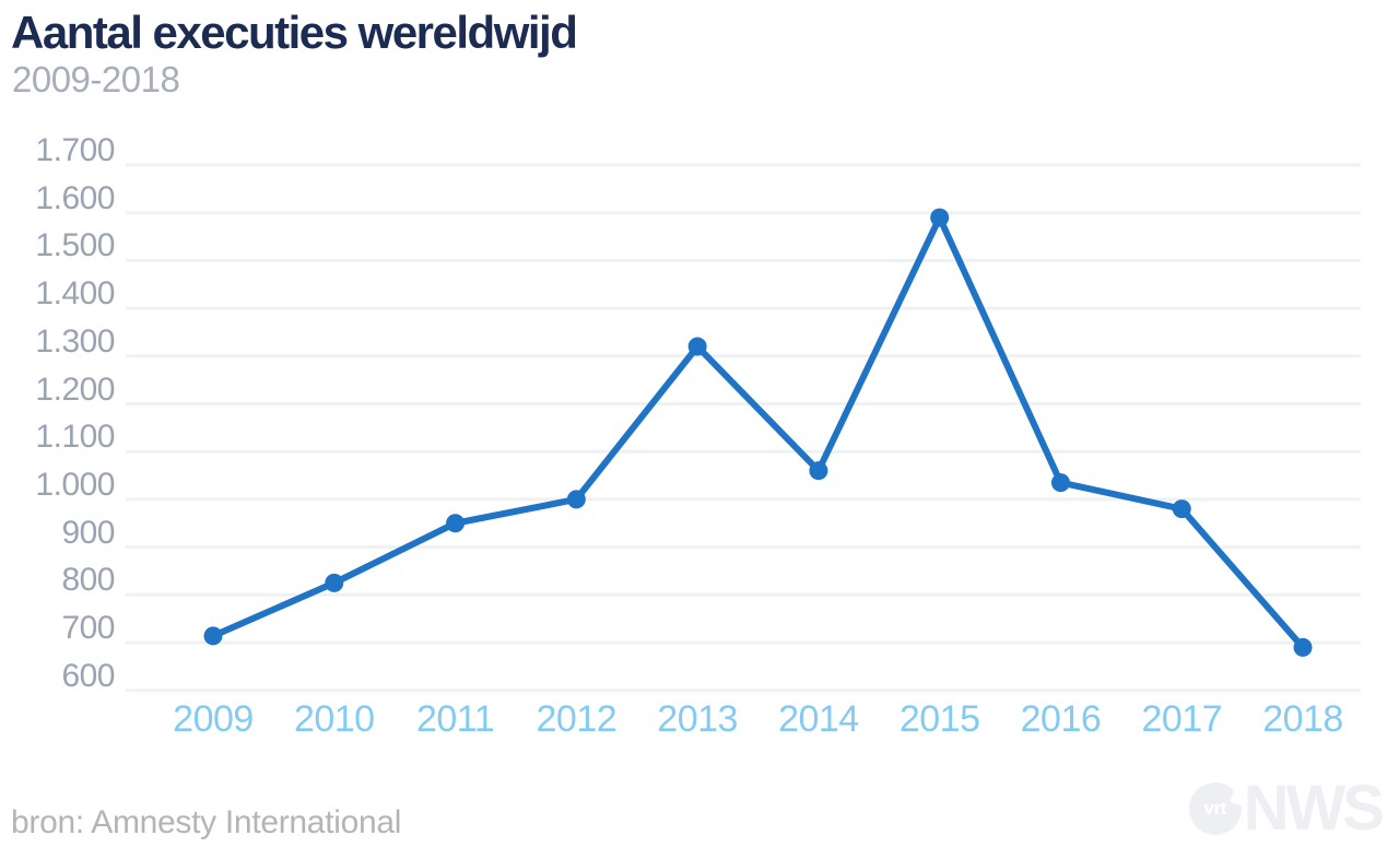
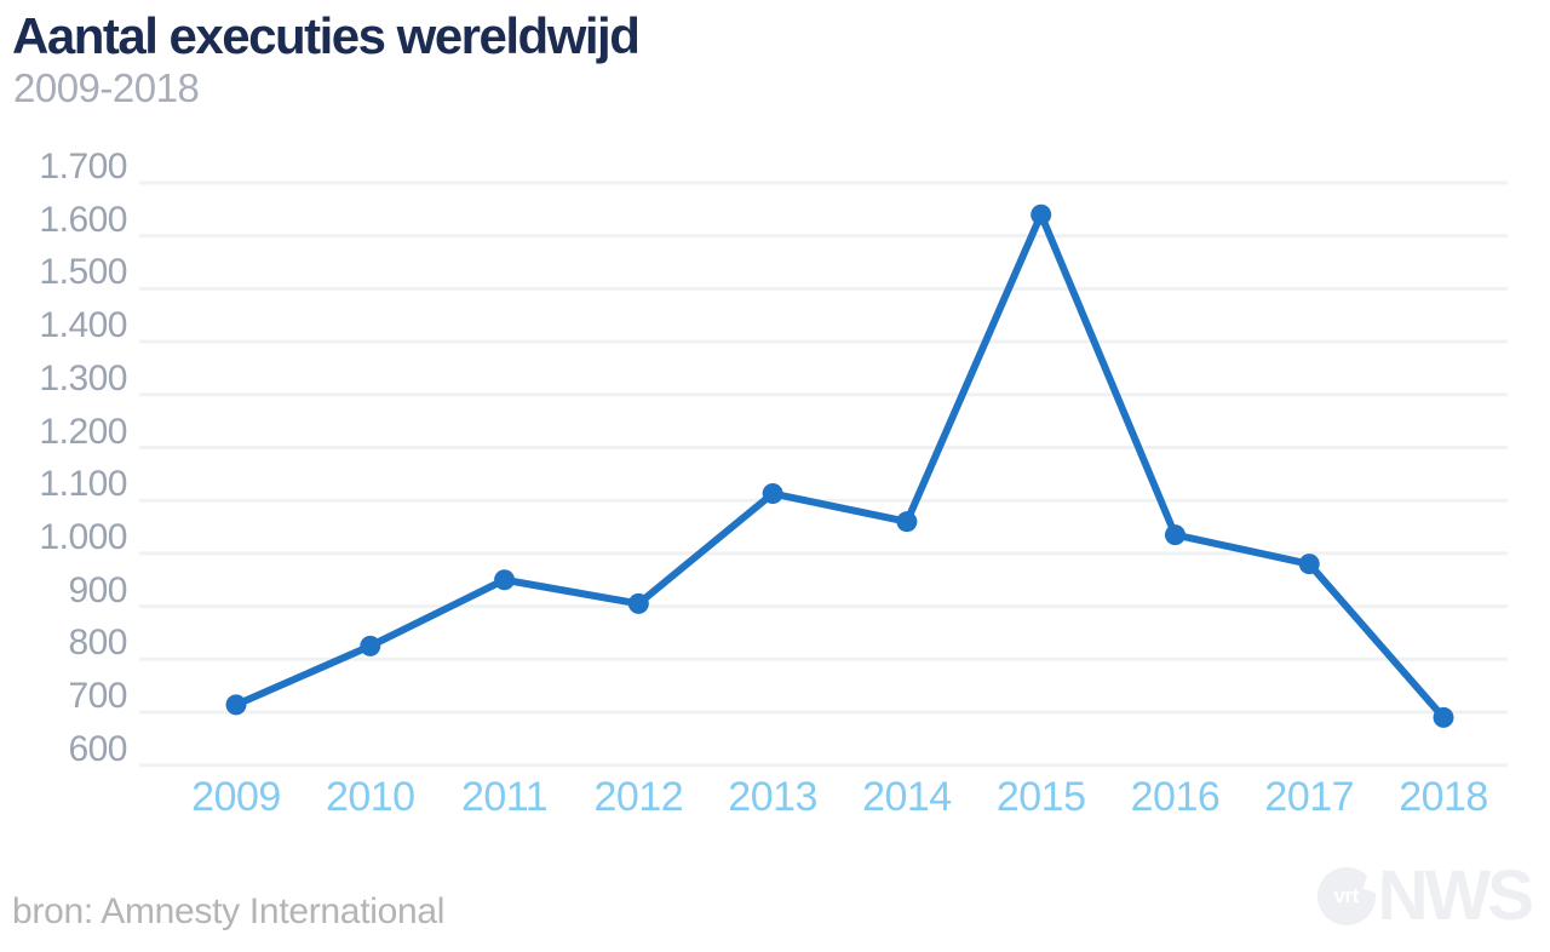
2012: 1000 -> 900
2013: 1320 -> 1110
2015: 1590 -> 1640
